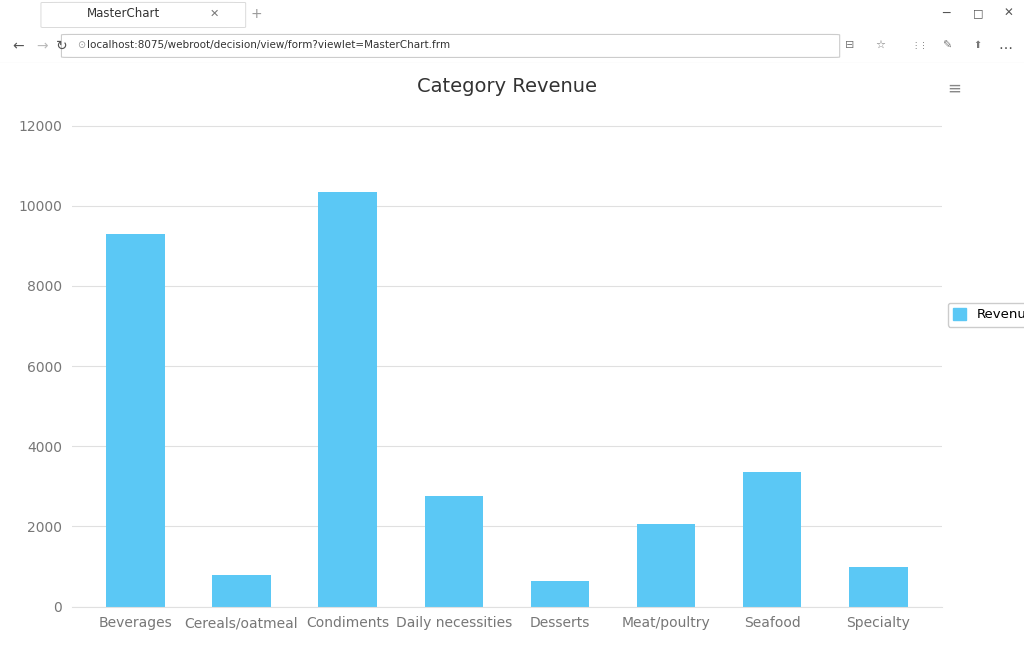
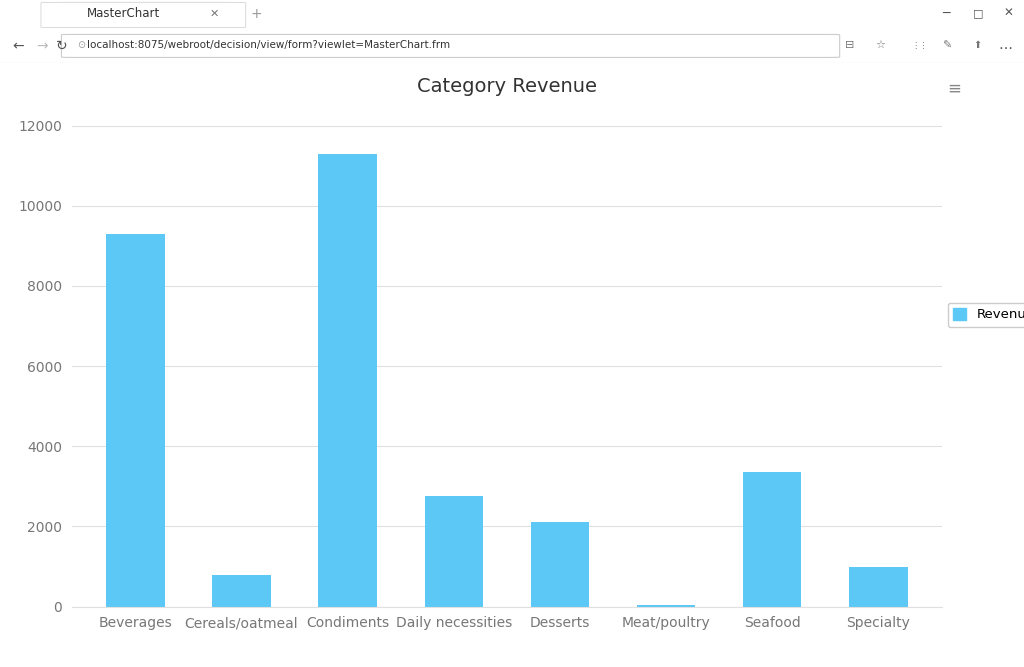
Condiments: 10350 -> 11300
Desserts: 650 -> 2100
Meat/poultry: 2050 -> 30
